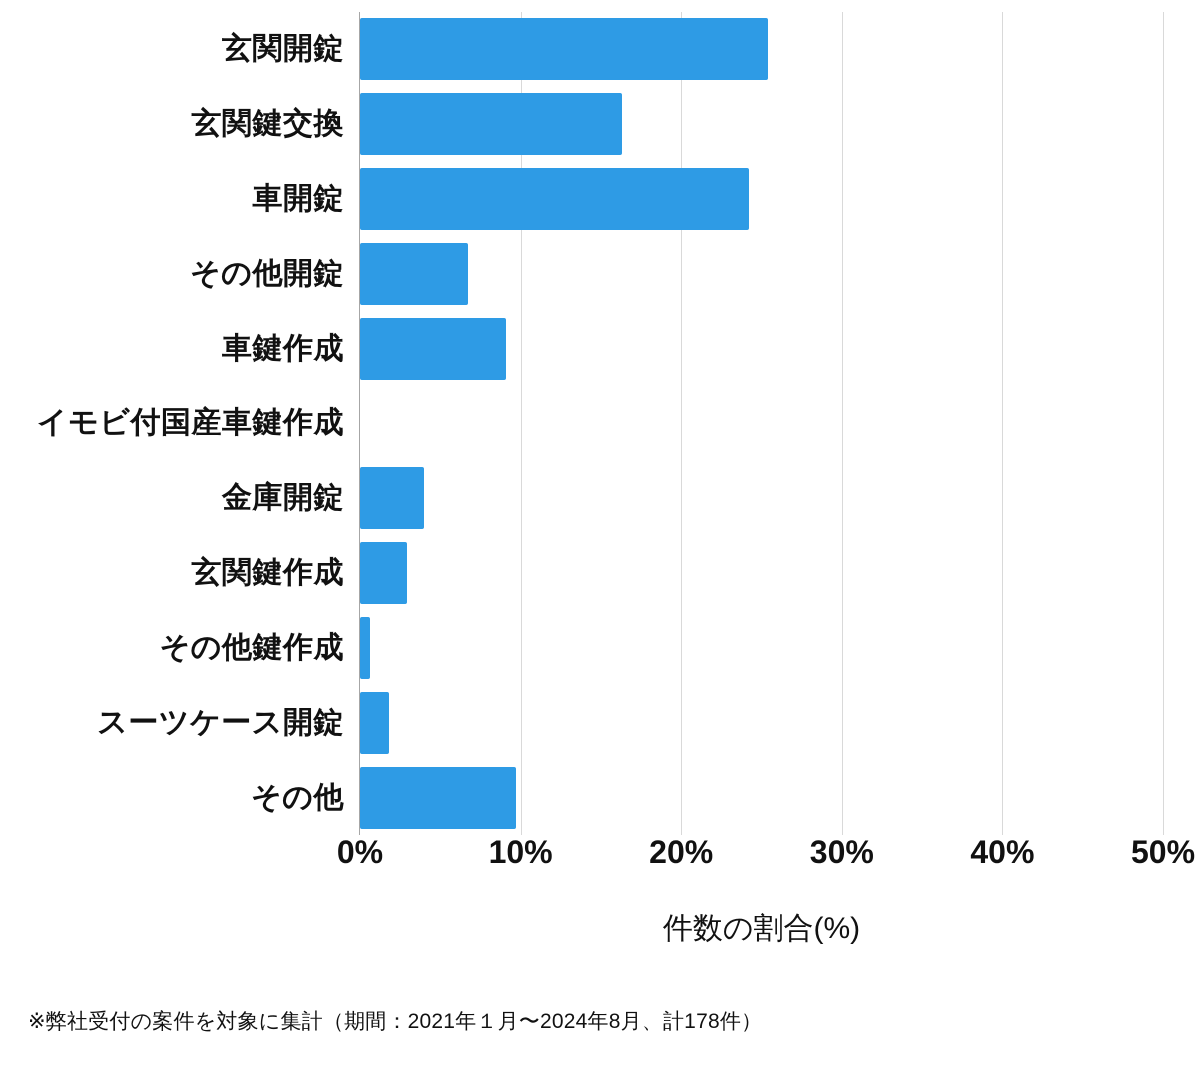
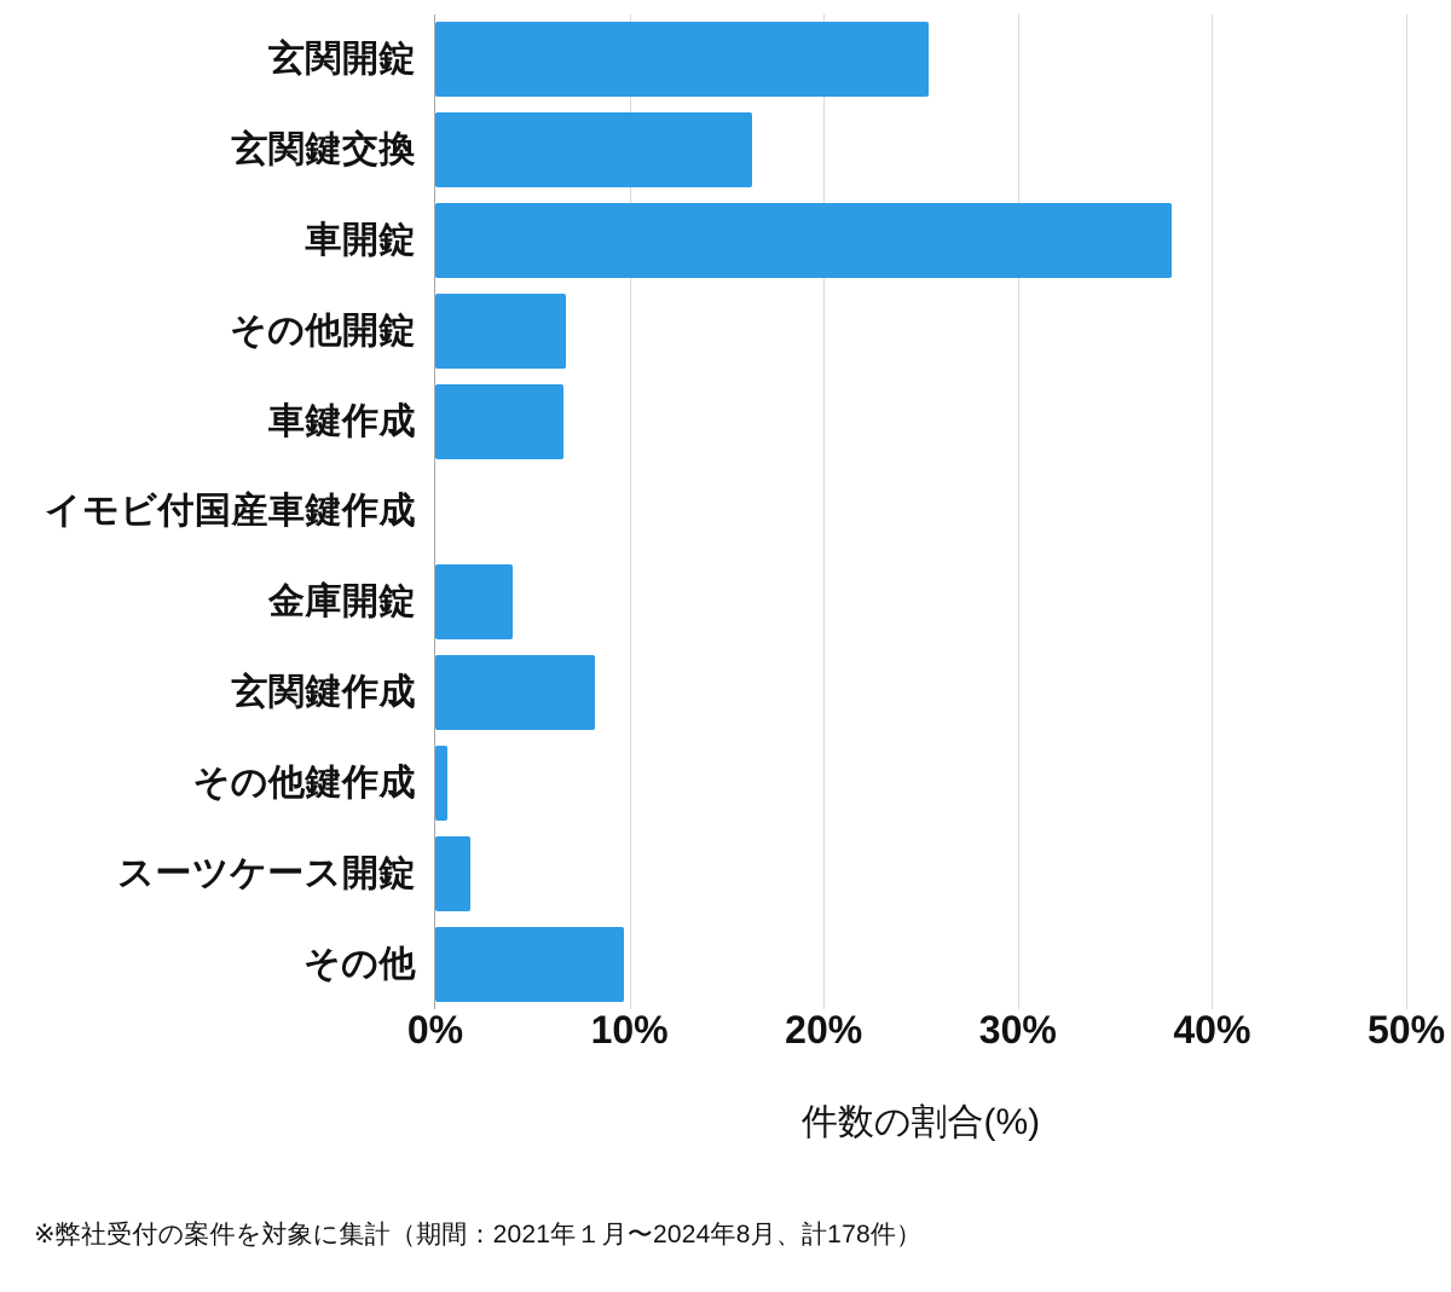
車開錠: 24.2% -> 37.9%
車鍵作成: 9.1% -> 6.6%
玄関鍵作成: 2.9% -> 8.2%
